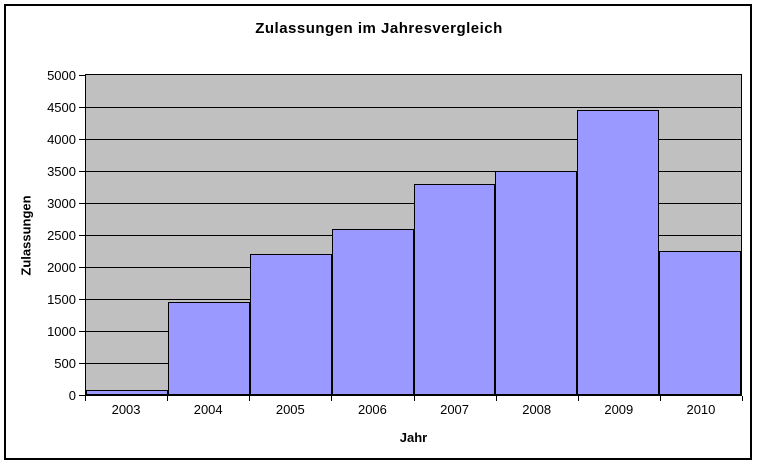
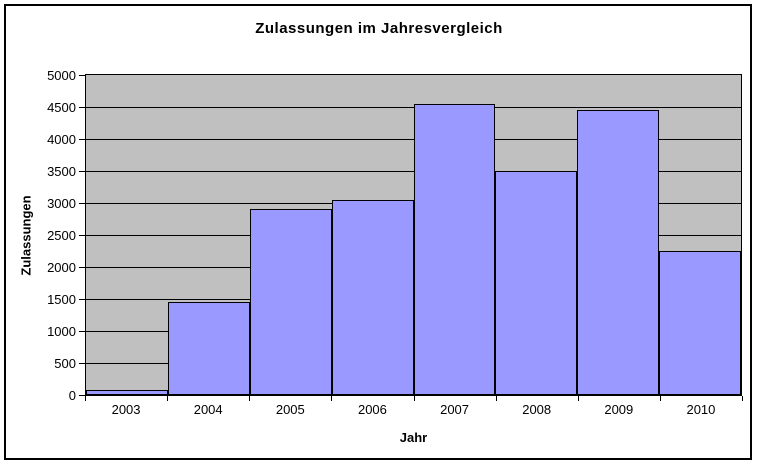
2005: 2200 -> 2900
2006: 2600 -> 3000
2007: 3300 -> 4600
